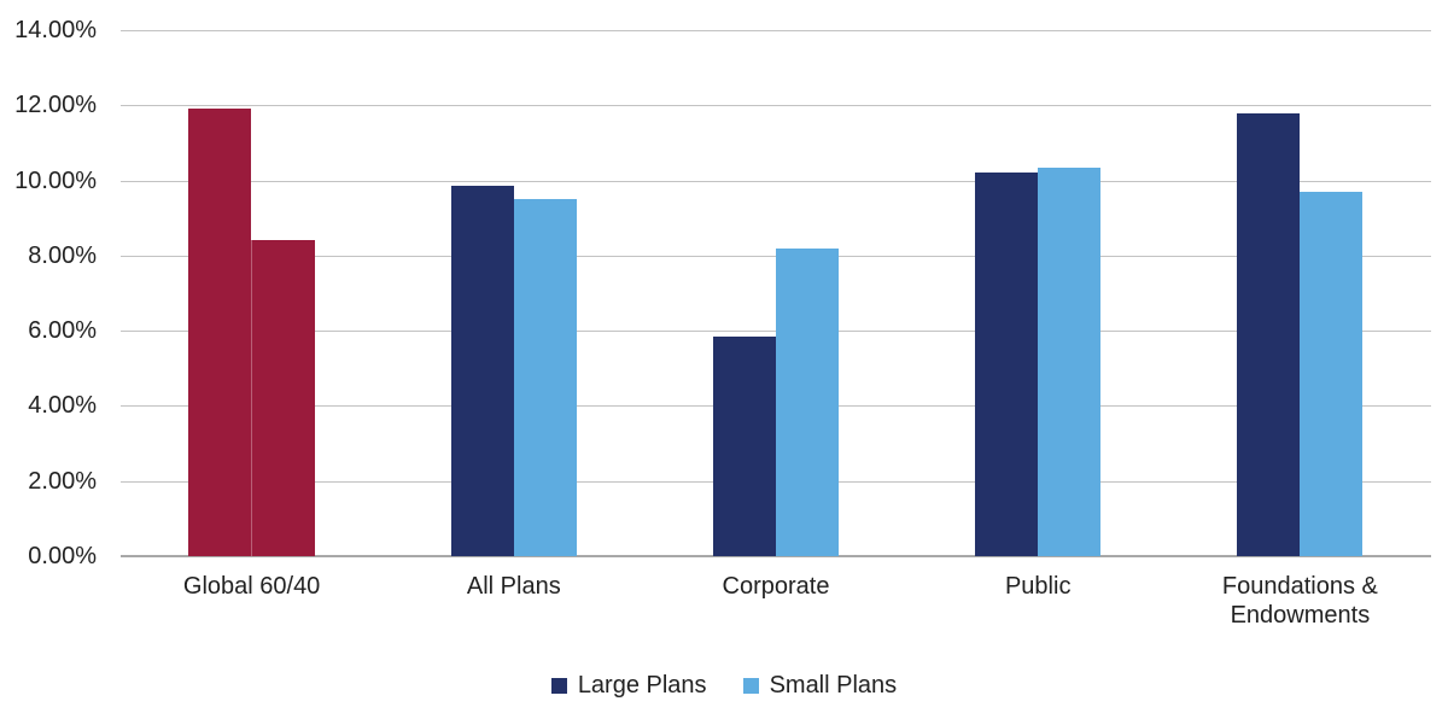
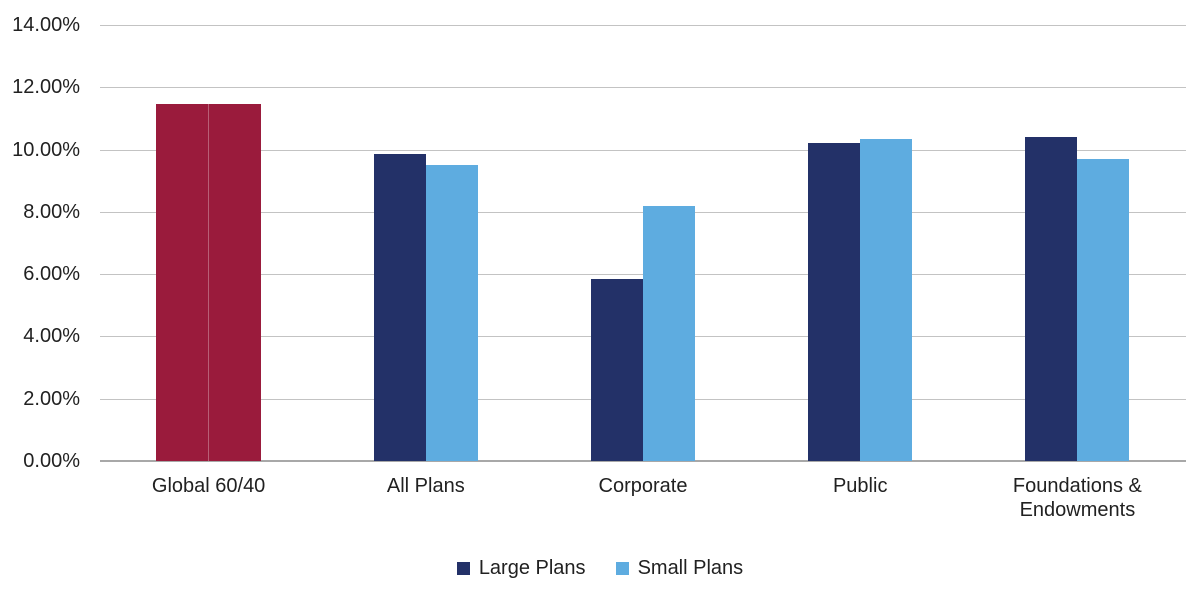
Large Plans/Global 60/40: 11.9% -> 11.4%
Small Plans/Global 60/40: 8.4% -> 11.4%
Large Plans/Foundations & Endowments: 11.8% -> 10.4%
